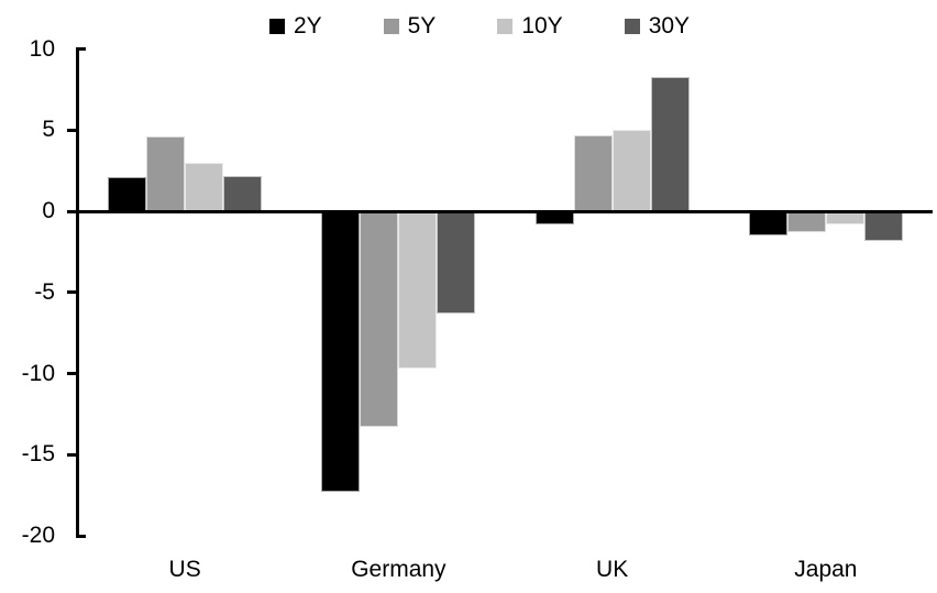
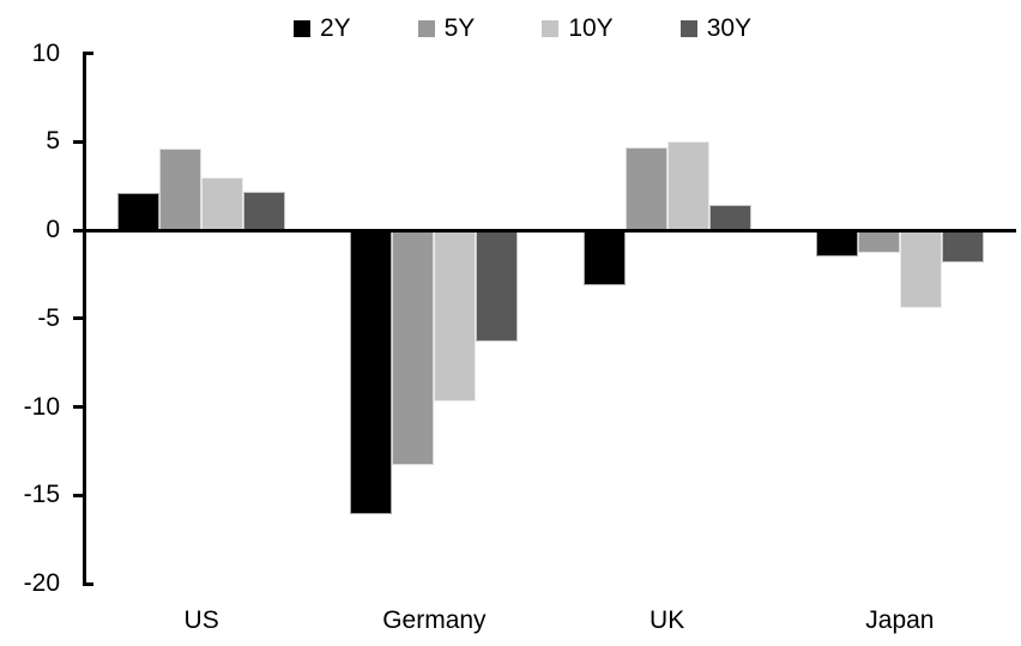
2Y/Germany: -17.3 -> -16.1
2Y/UK: -0.8 -> -3.1
30Y/UK: 8.3 -> 1.4
10Y/Japan: -0.8 -> -4.4
